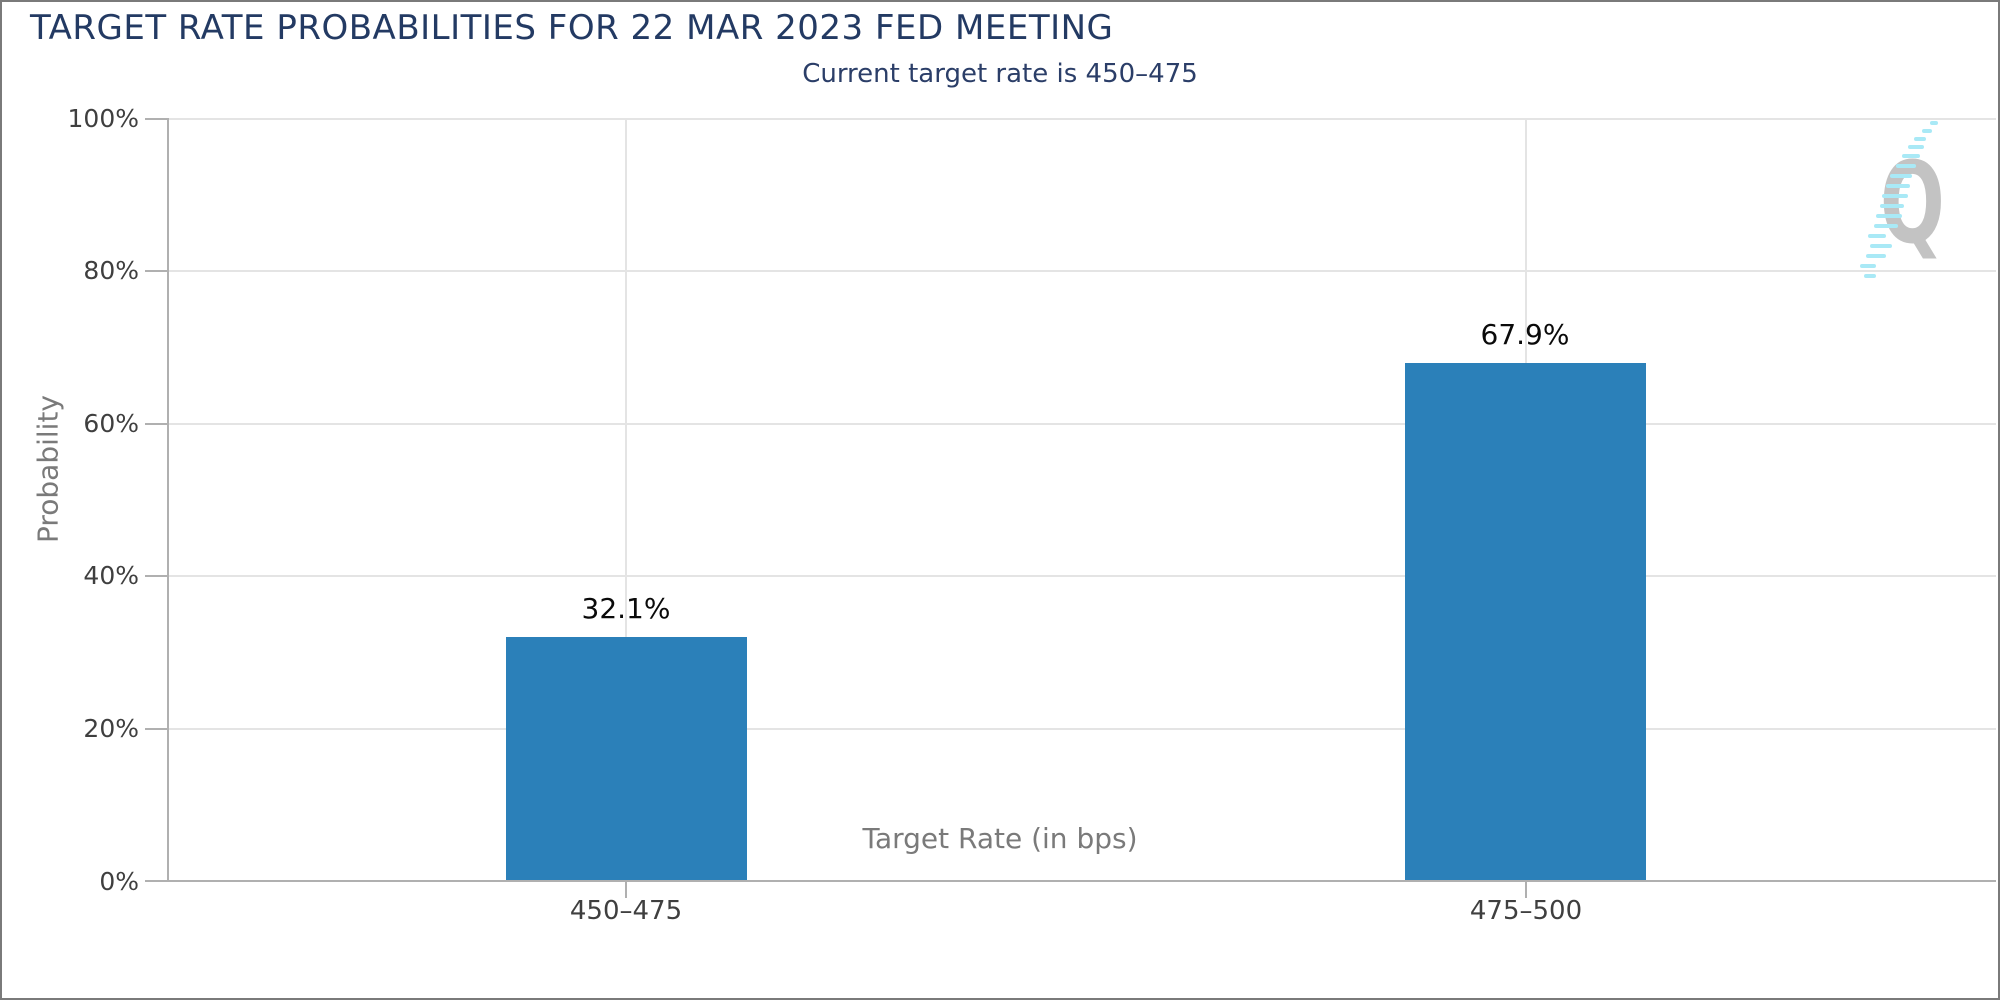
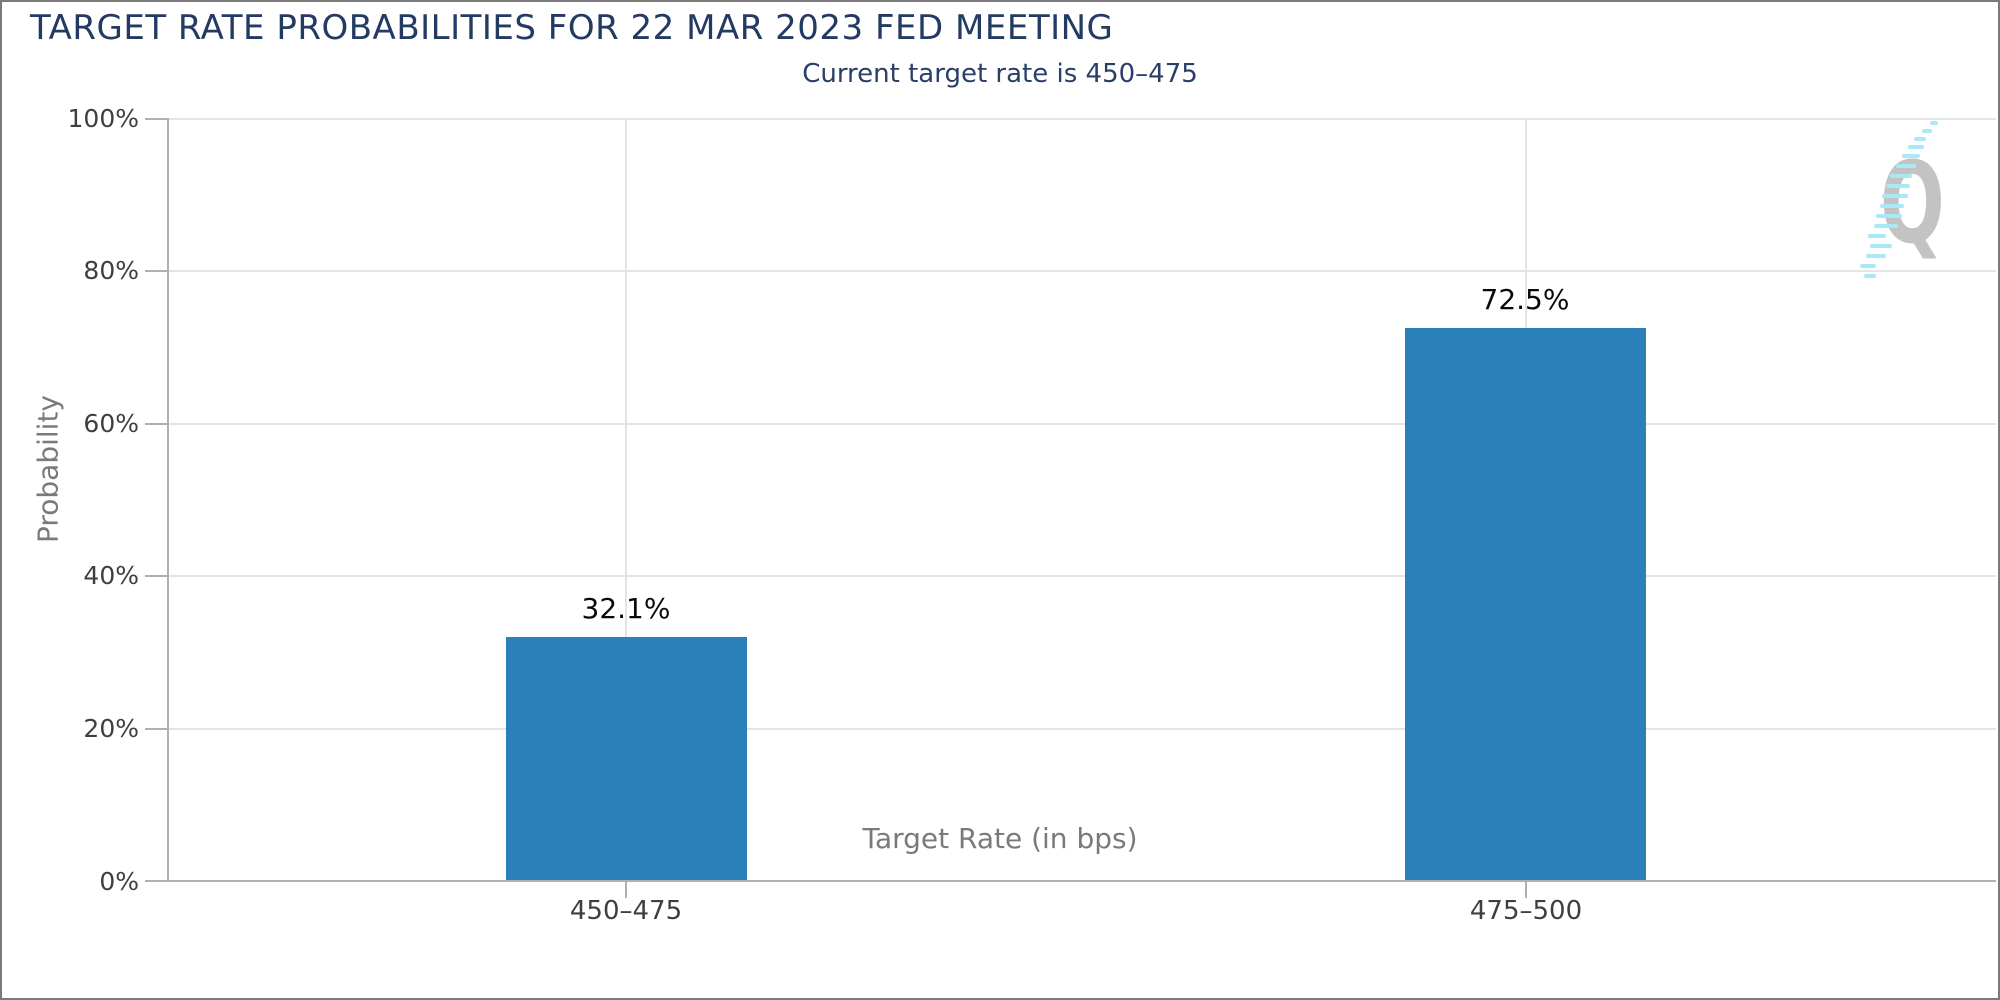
475–500: 67.9% -> 72.5%
